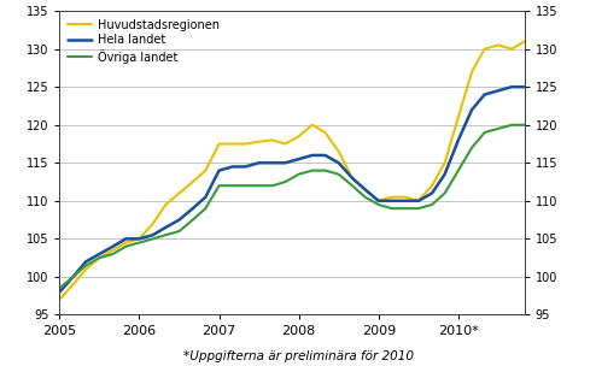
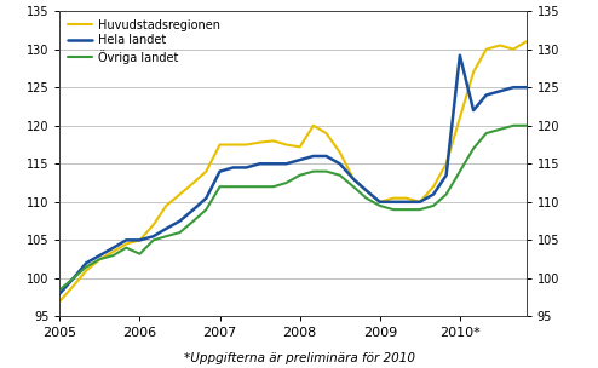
Övriga landet/2006: 104.5 -> 103.2
Huvudstadsregionen/2008: 118.5 -> 117.2
Hela landet/2010*: 118.0 -> 129.2
